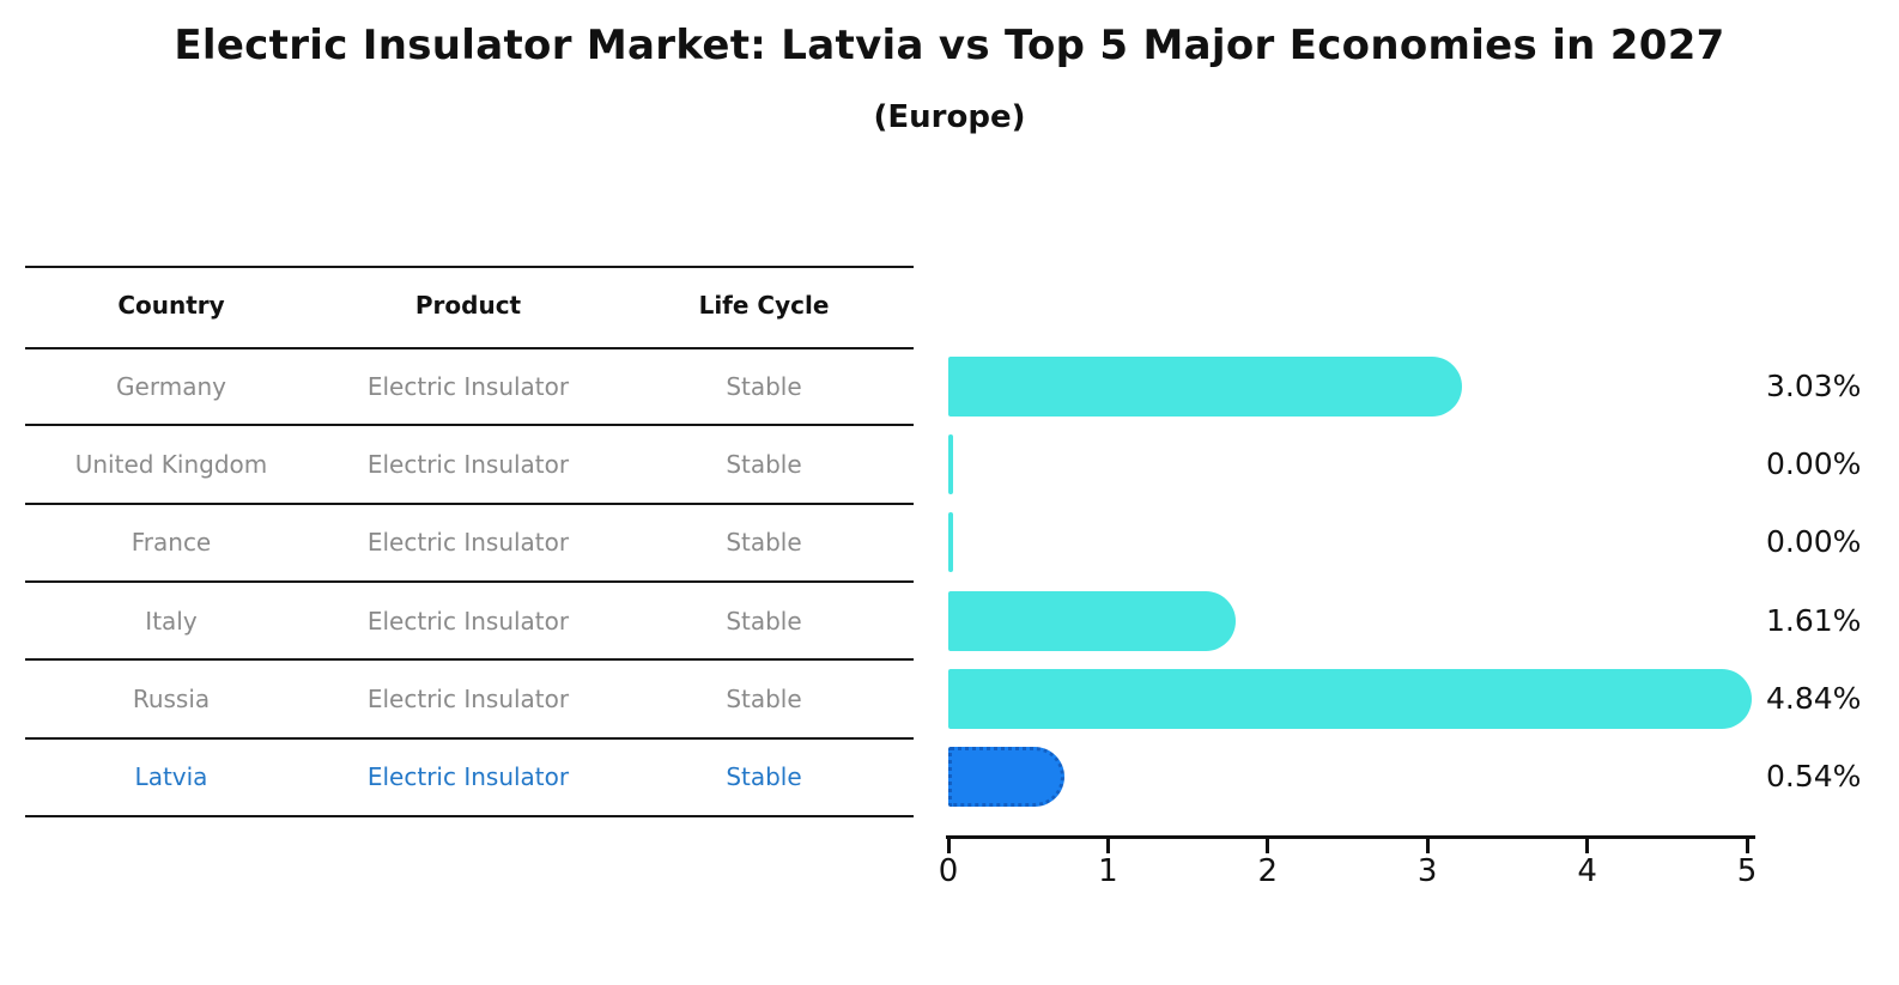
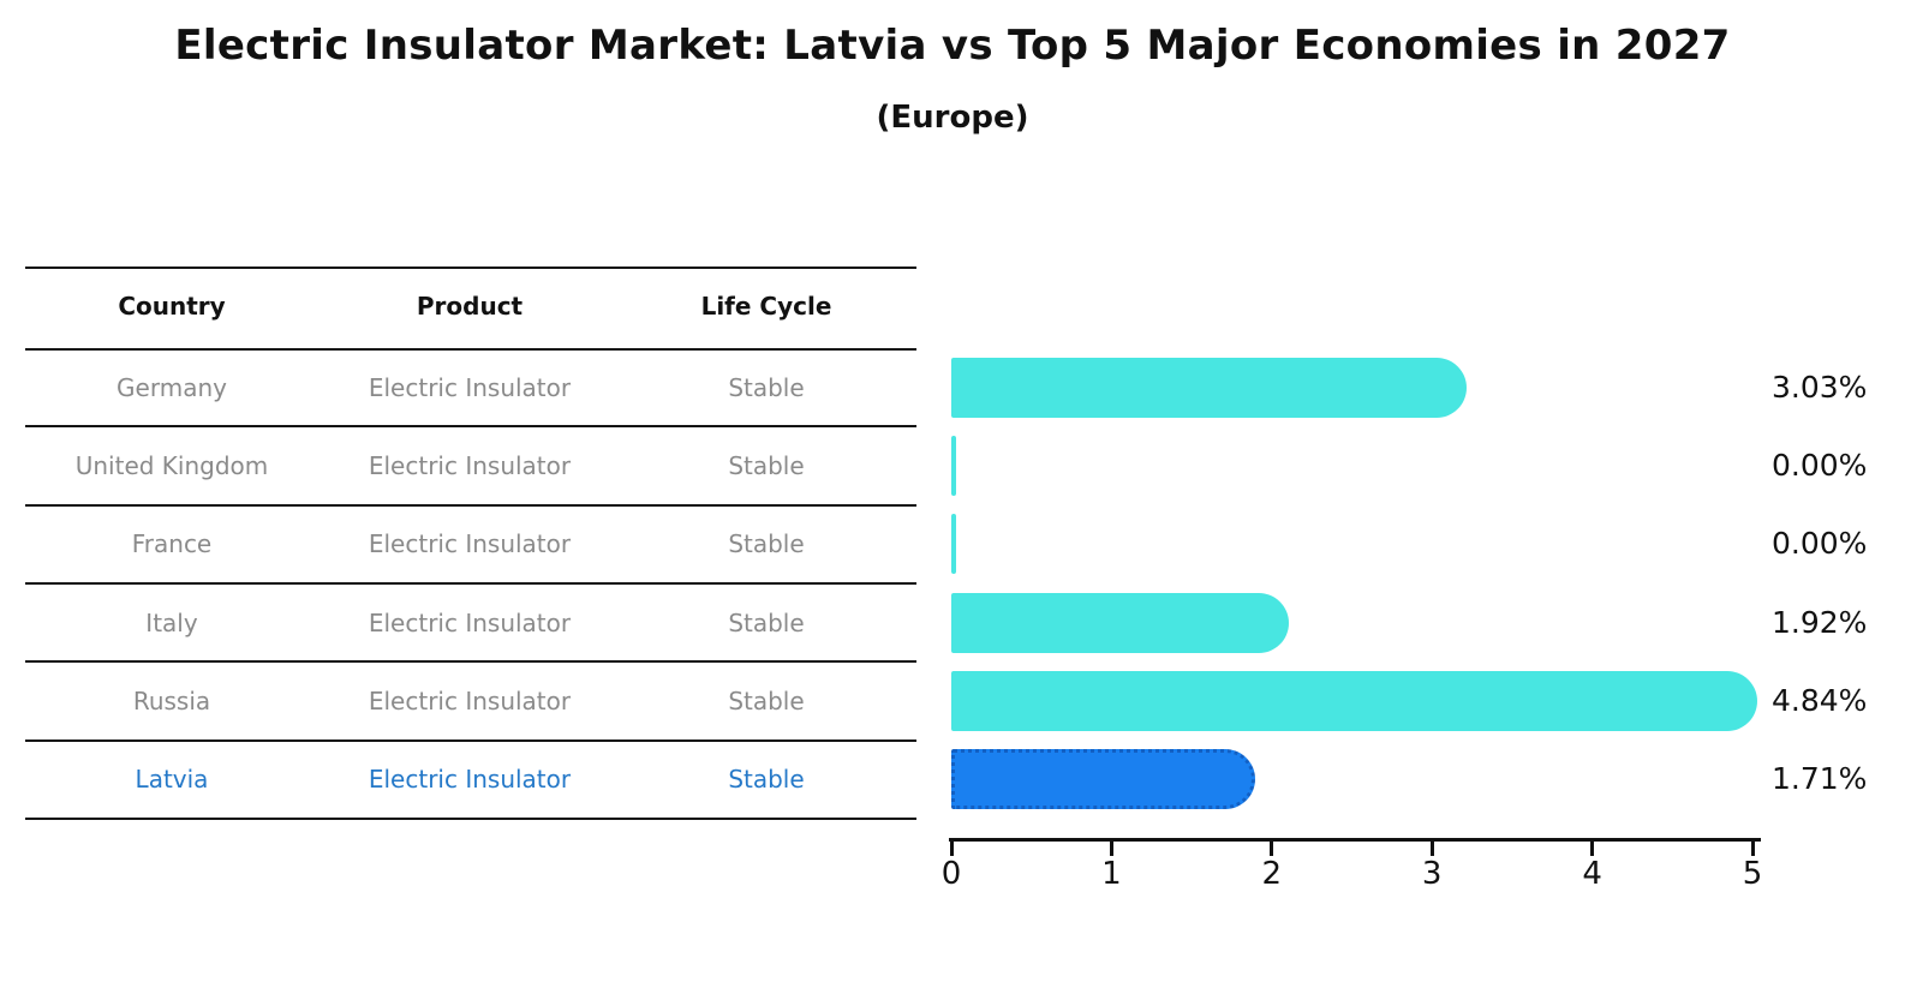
Italy: 1.61% -> 1.92%
Latvia: 0.54% -> 1.71%
